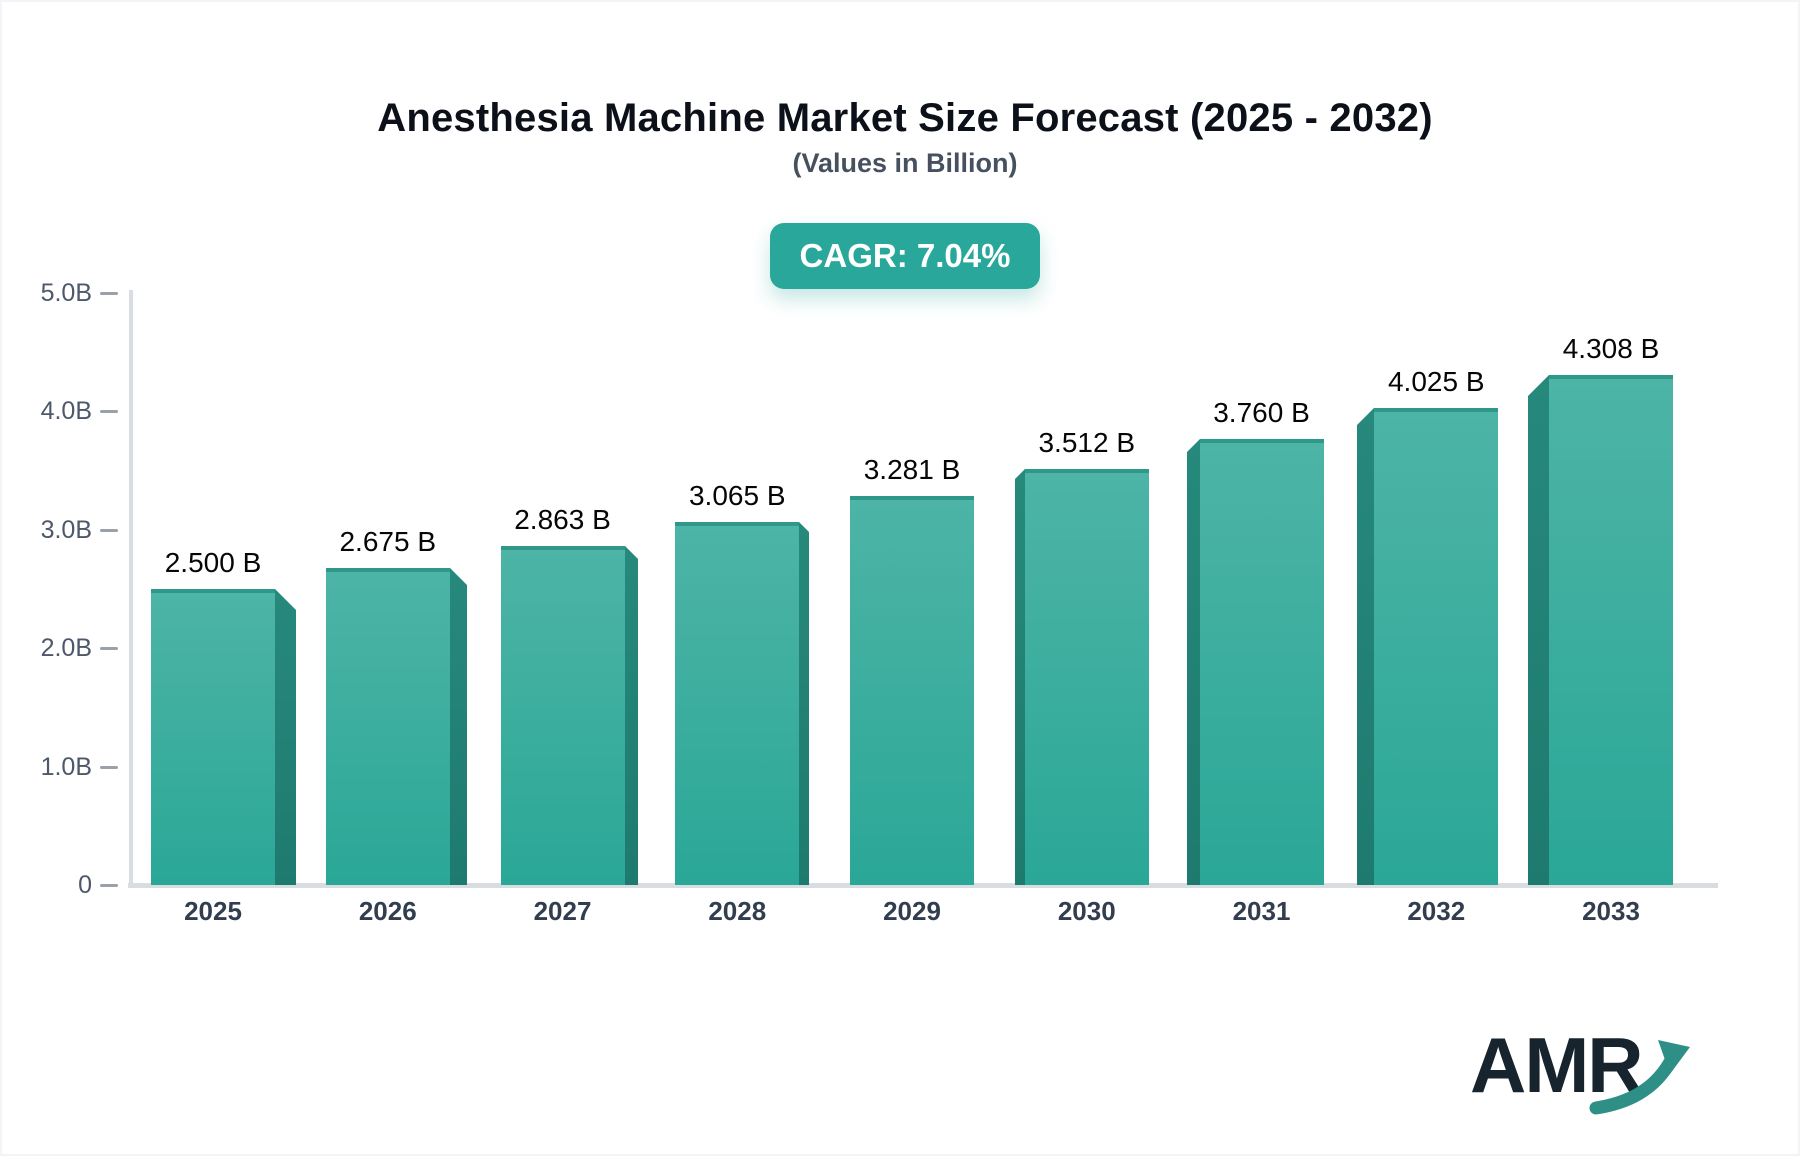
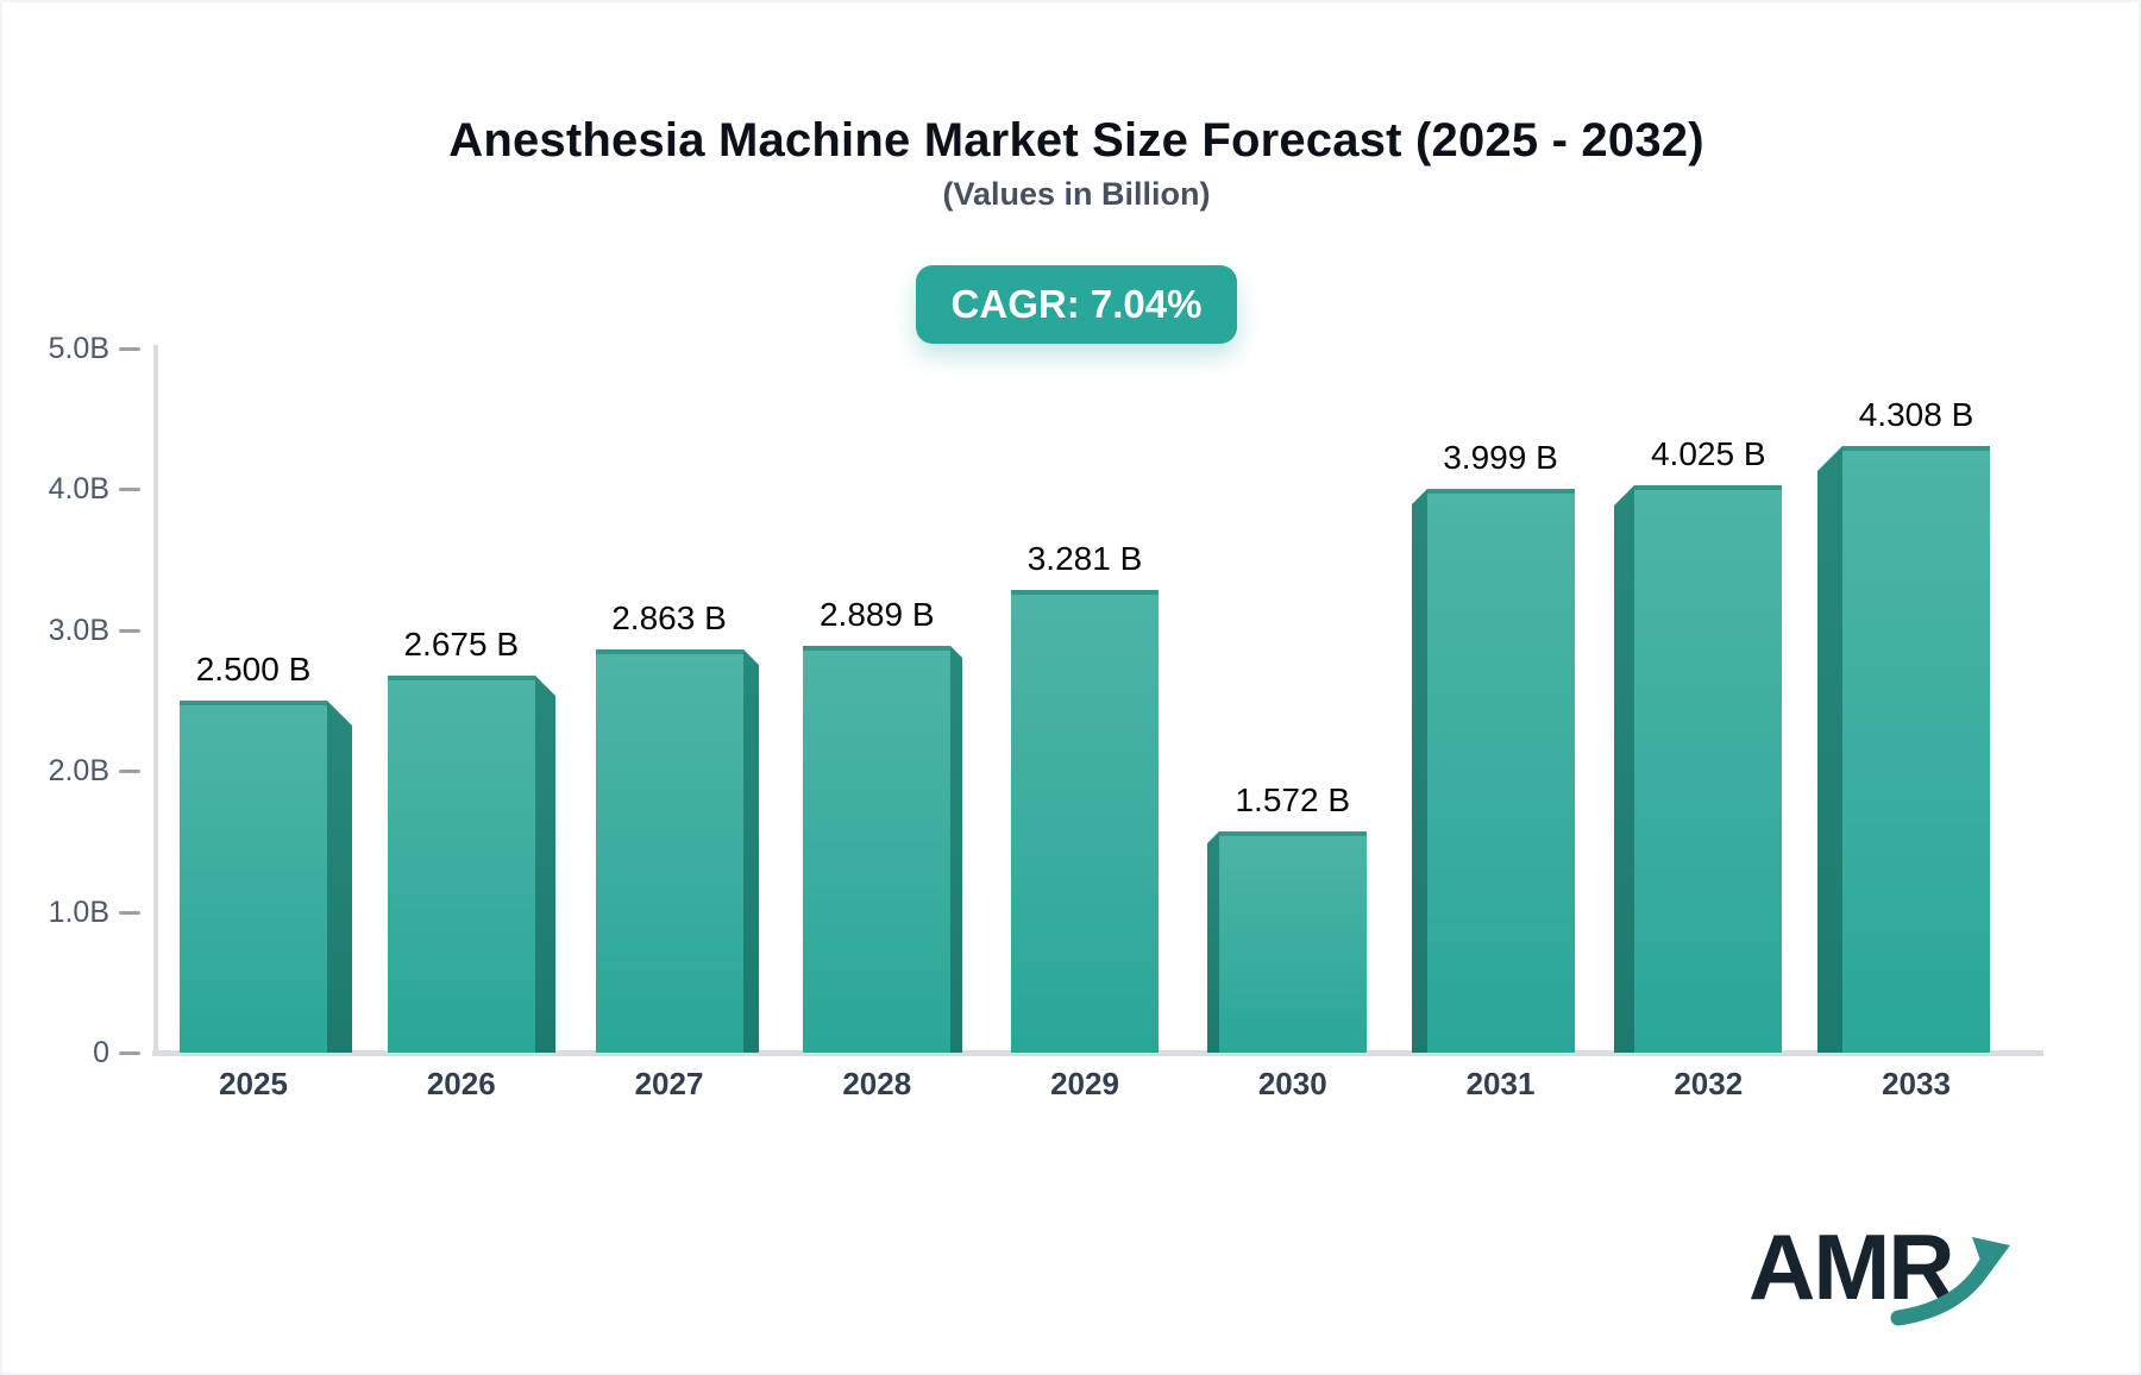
2028: 3.065 -> 2.889
2030: 3.512 -> 1.572
2031: 3.760 -> 3.999
